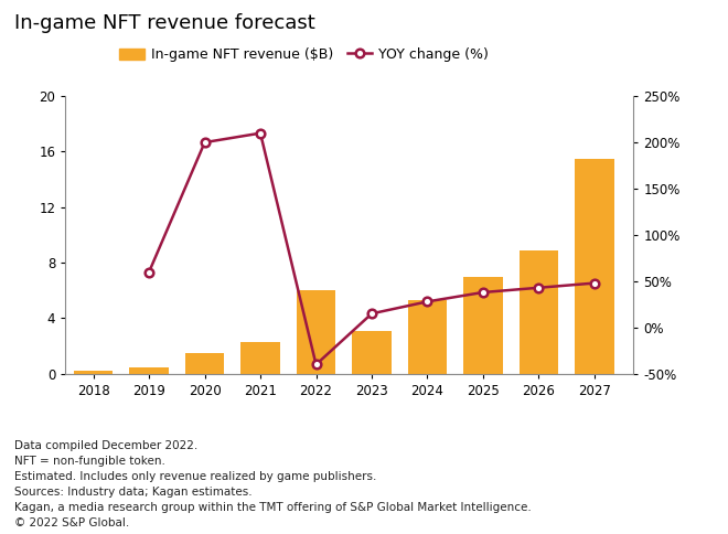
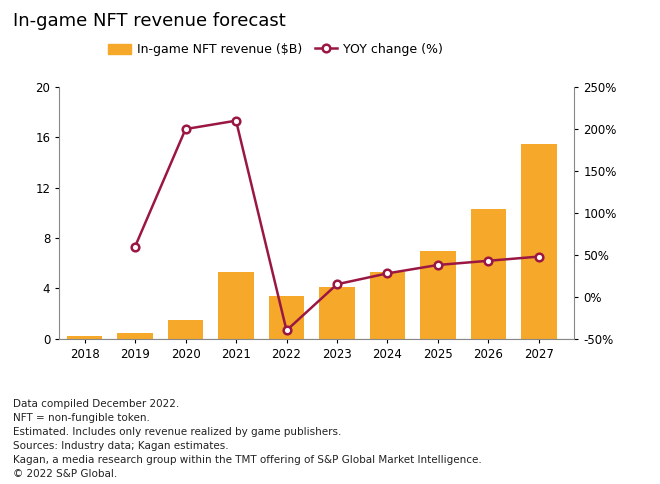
In-game NFT revenue ($B)/2021: 2.3 -> 5.3
In-game NFT revenue ($B)/2022: 6.0 -> 3.4
In-game NFT revenue ($B)/2023: 3.1 -> 4.1
In-game NFT revenue ($B)/2026: 8.9 -> 10.3
